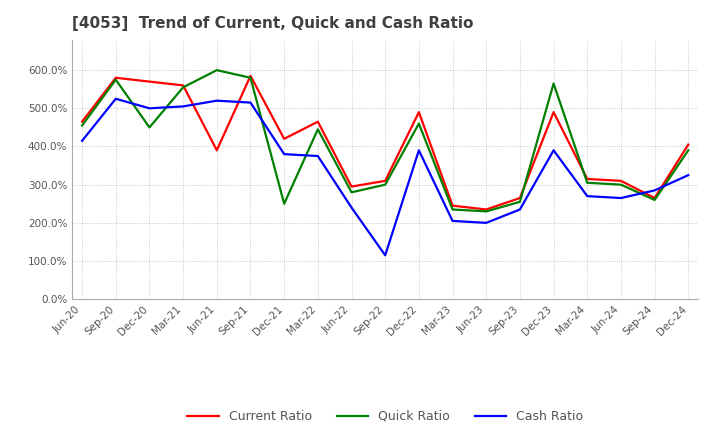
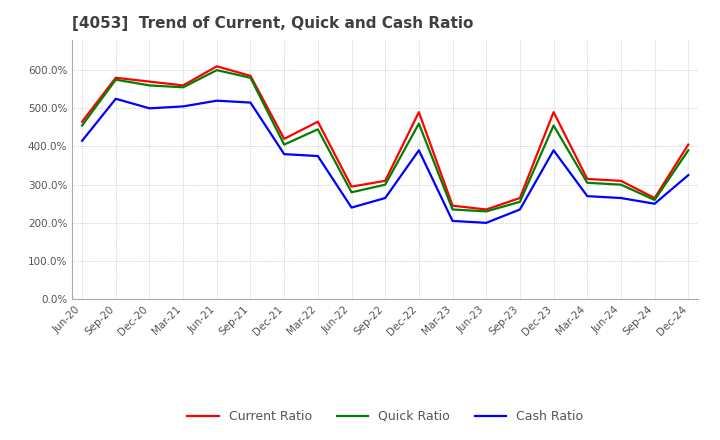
Quick Ratio/Dec-20: 450% -> 560%
Current Ratio/Jun-21: 390% -> 610%
Quick Ratio/Dec-21: 250% -> 405%
Cash Ratio/Sep-22: 115% -> 265%
Quick Ratio/Dec-23: 565% -> 455%
Cash Ratio/Sep-24: 285% -> 250%
